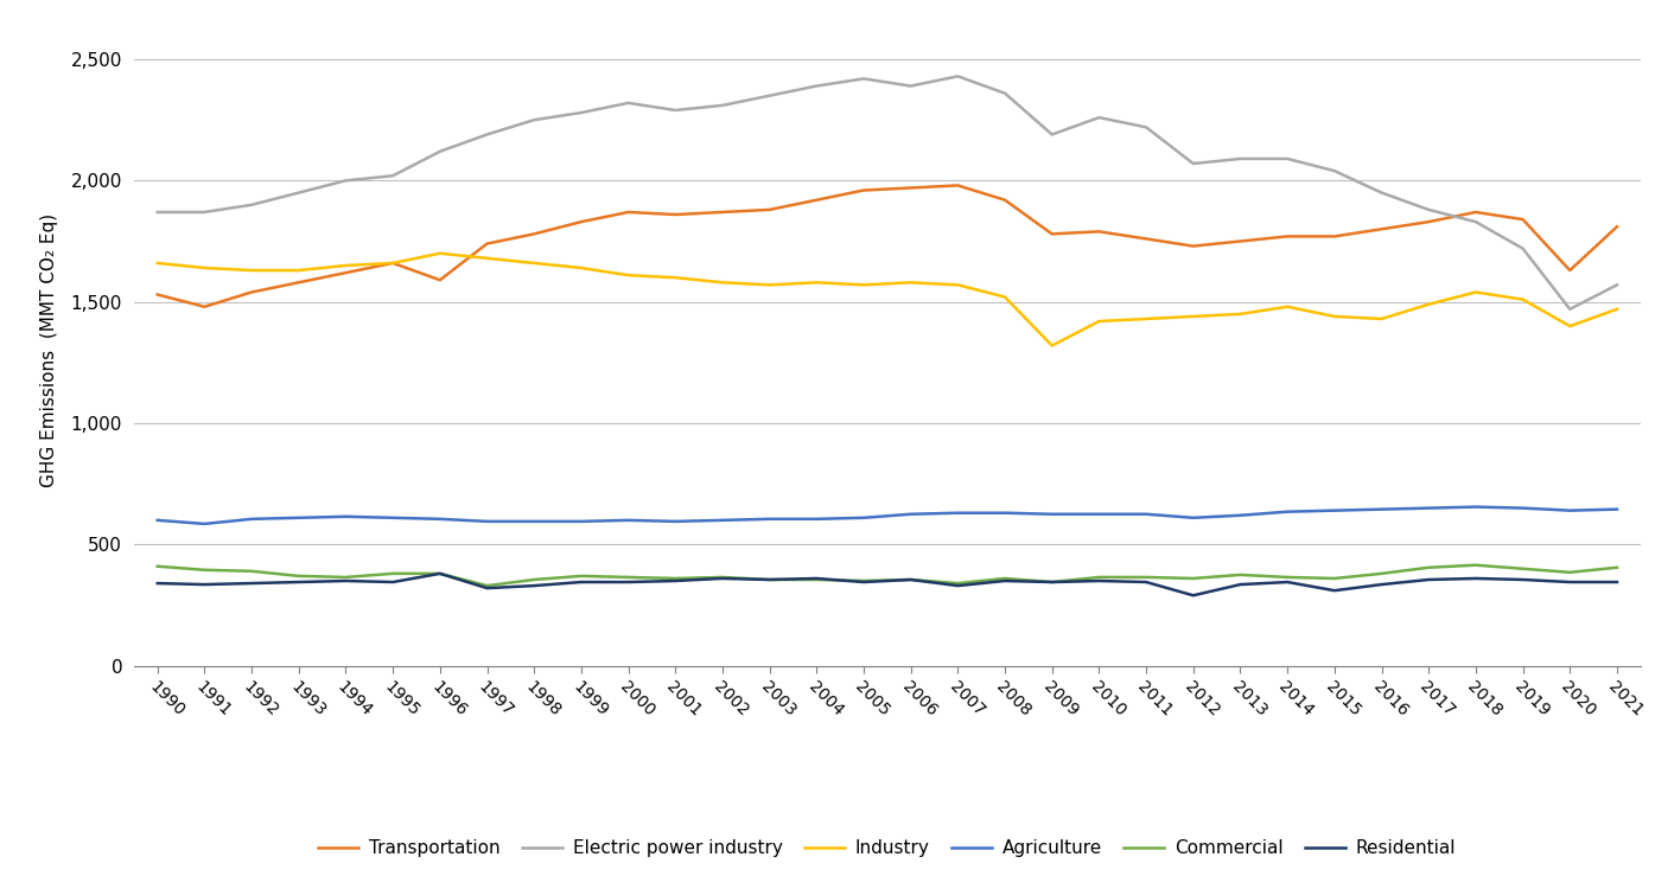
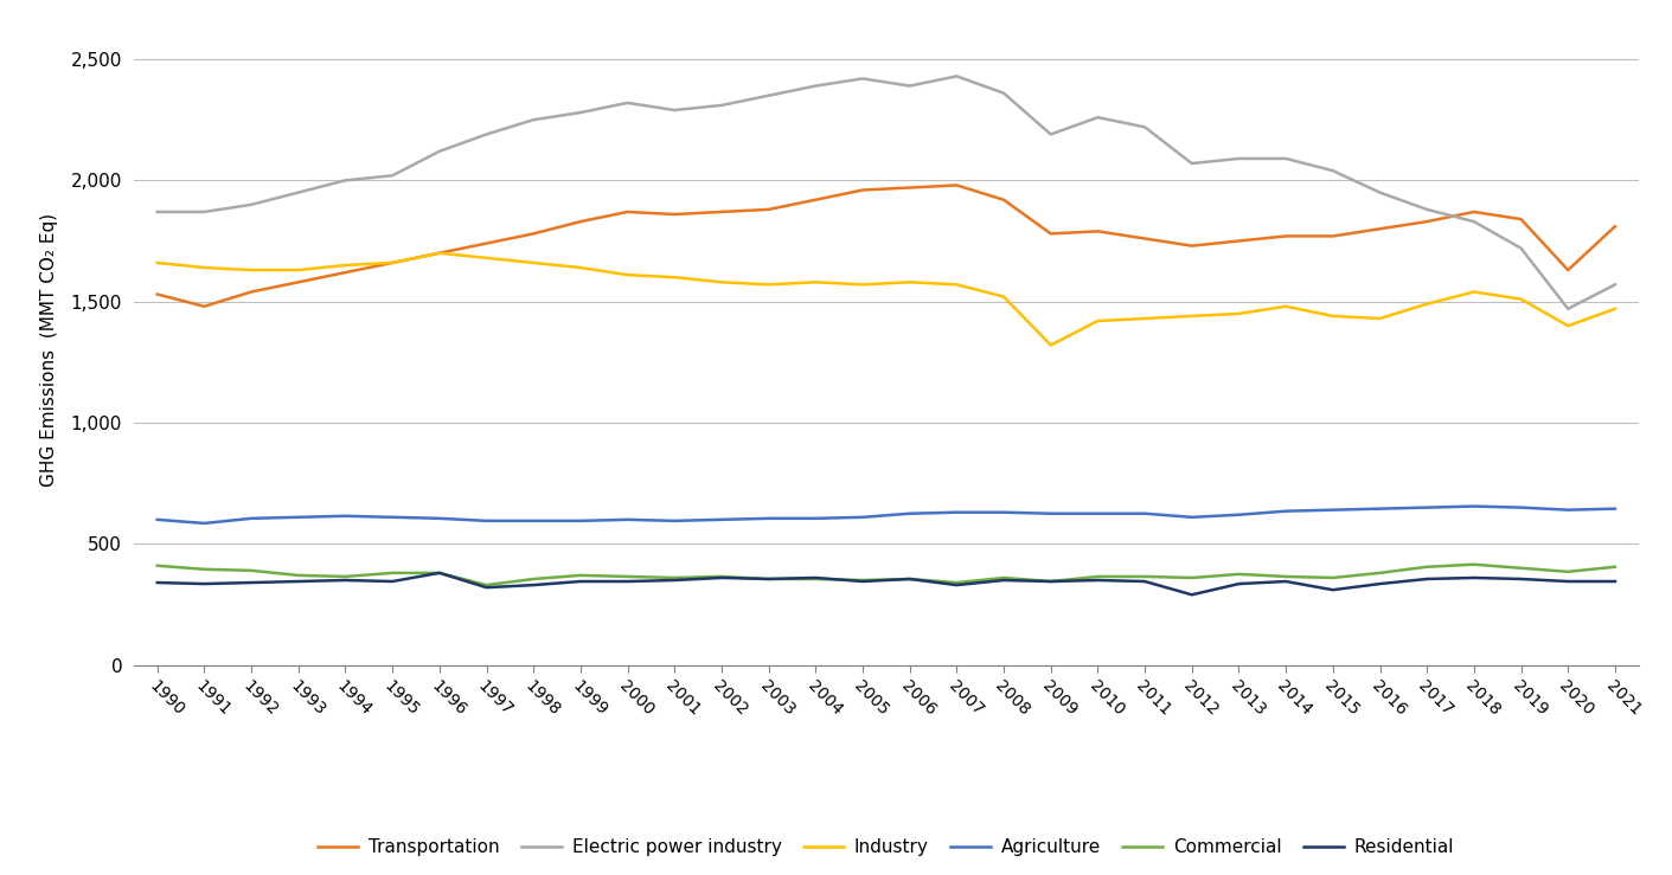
Transportation/1996: 1,590 -> 1,700
